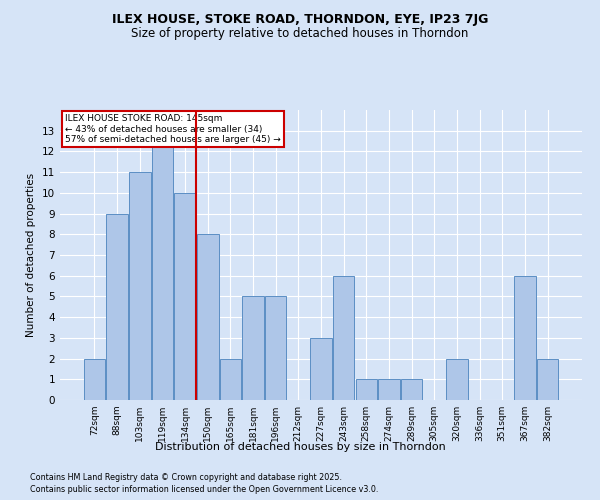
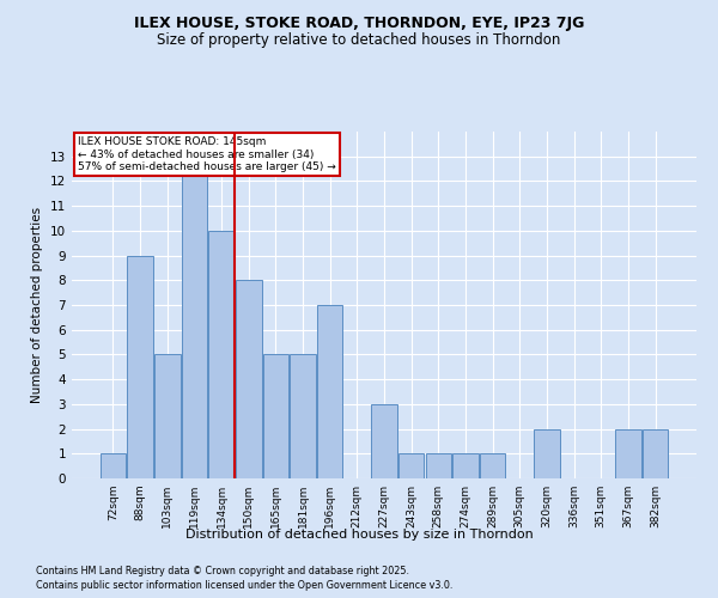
72sqm: 2 -> 1
103sqm: 11 -> 5
165sqm: 2 -> 5
196sqm: 5 -> 7
243sqm: 6 -> 1
367sqm: 6 -> 2
